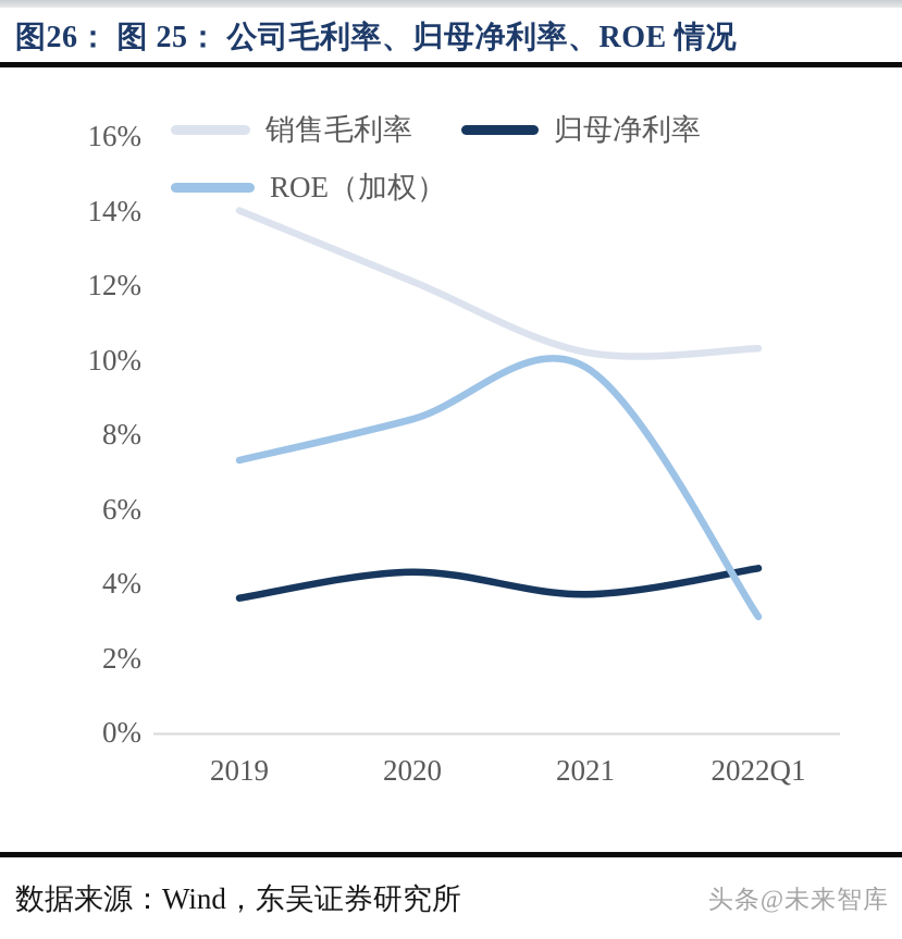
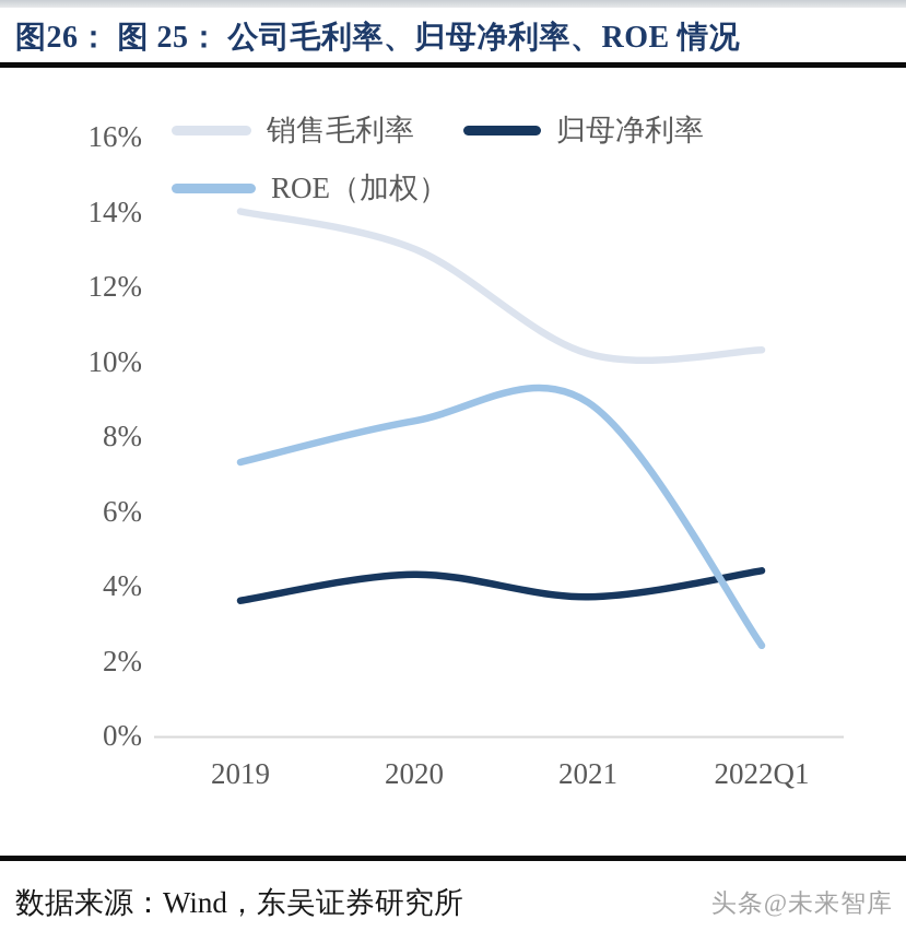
销售毛利率/2020: 12.1% -> 13.0%
ROE（加权）/2021: 9.8% -> 8.9%
ROE（加权）/2022Q1: 3.1% -> 2.4%
